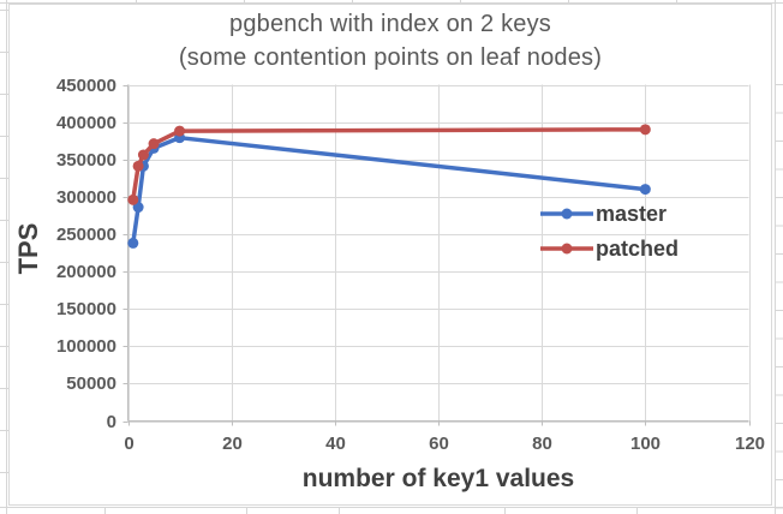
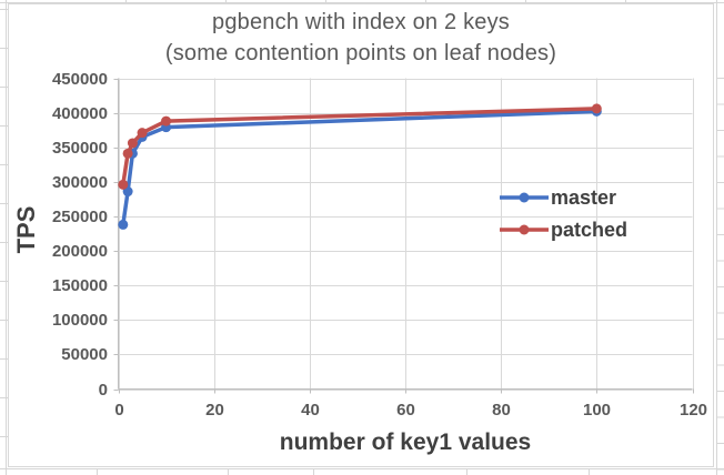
master/100: 310000 -> 400000
patched/100: 390000 -> 410000
